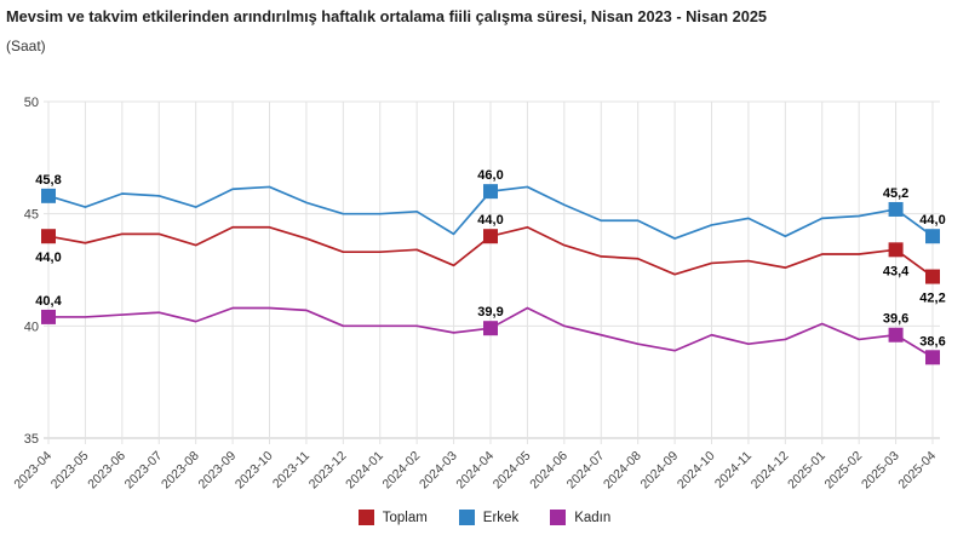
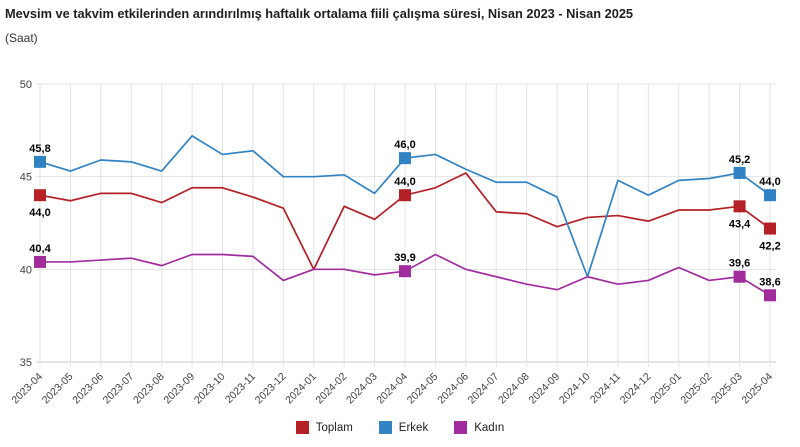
Erkek/2023-09: 46.1 -> 47.2
Erkek/2023-11: 45.5 -> 46.4
Kadın/2023-12: 40.0 -> 39.4
Toplam/2024-01: 43.3 -> 40.0
Toplam/2024-06: 43.6 -> 45.2
Erkek/2024-10: 44.5 -> 39.6
